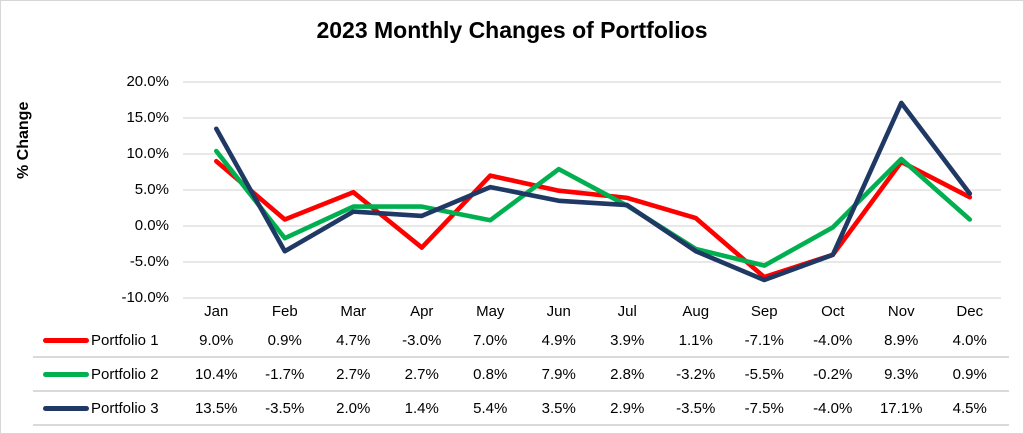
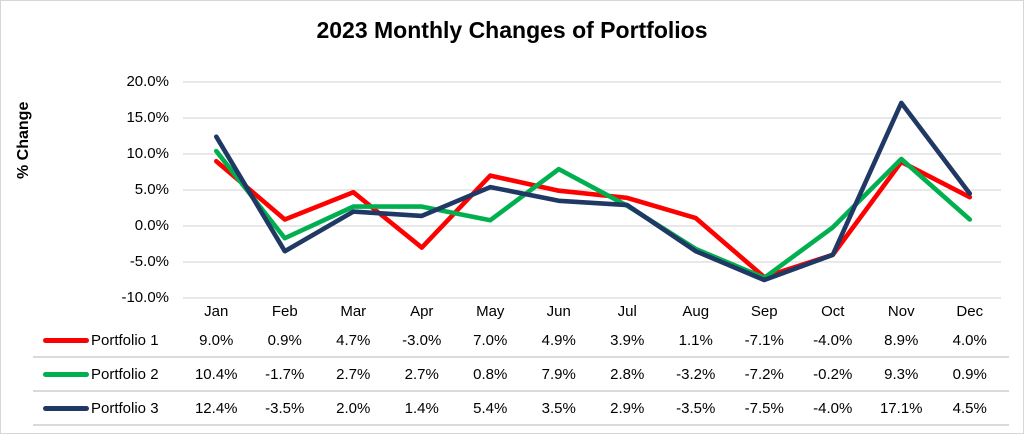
Portfolio 3/Jan: 13.5% -> 12.4%
Portfolio 2/Sep: -5.5% -> -7.2%
